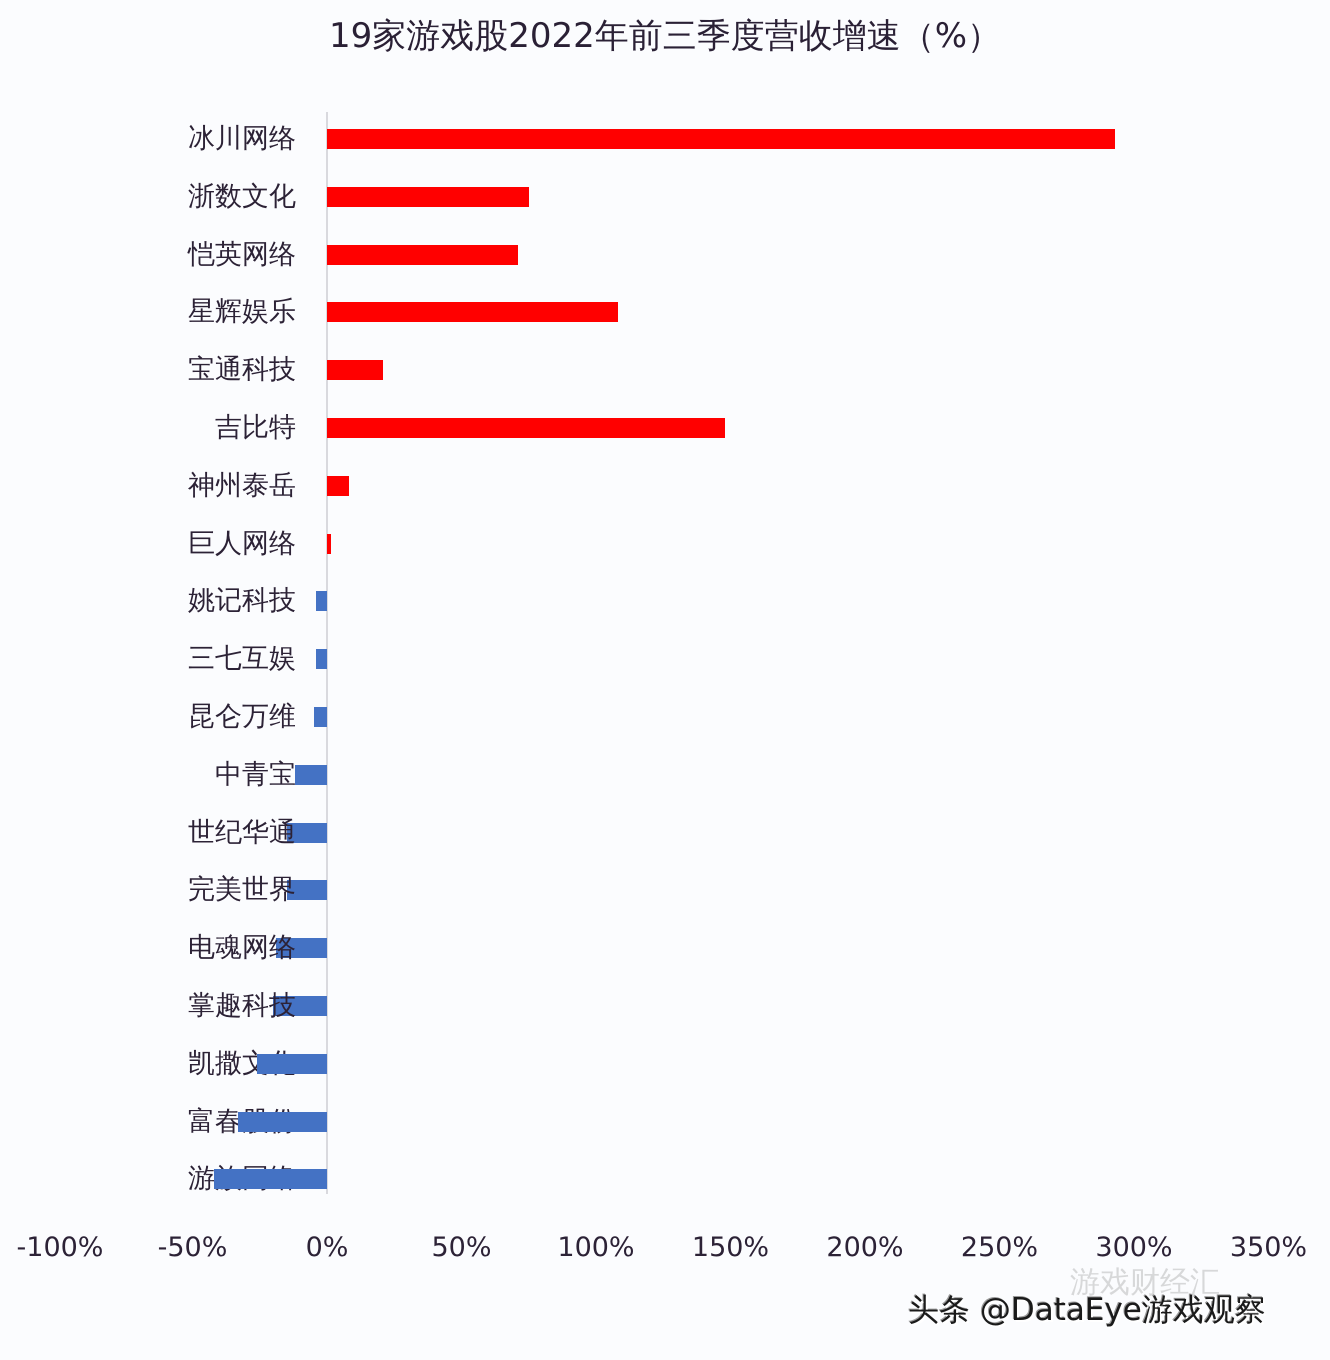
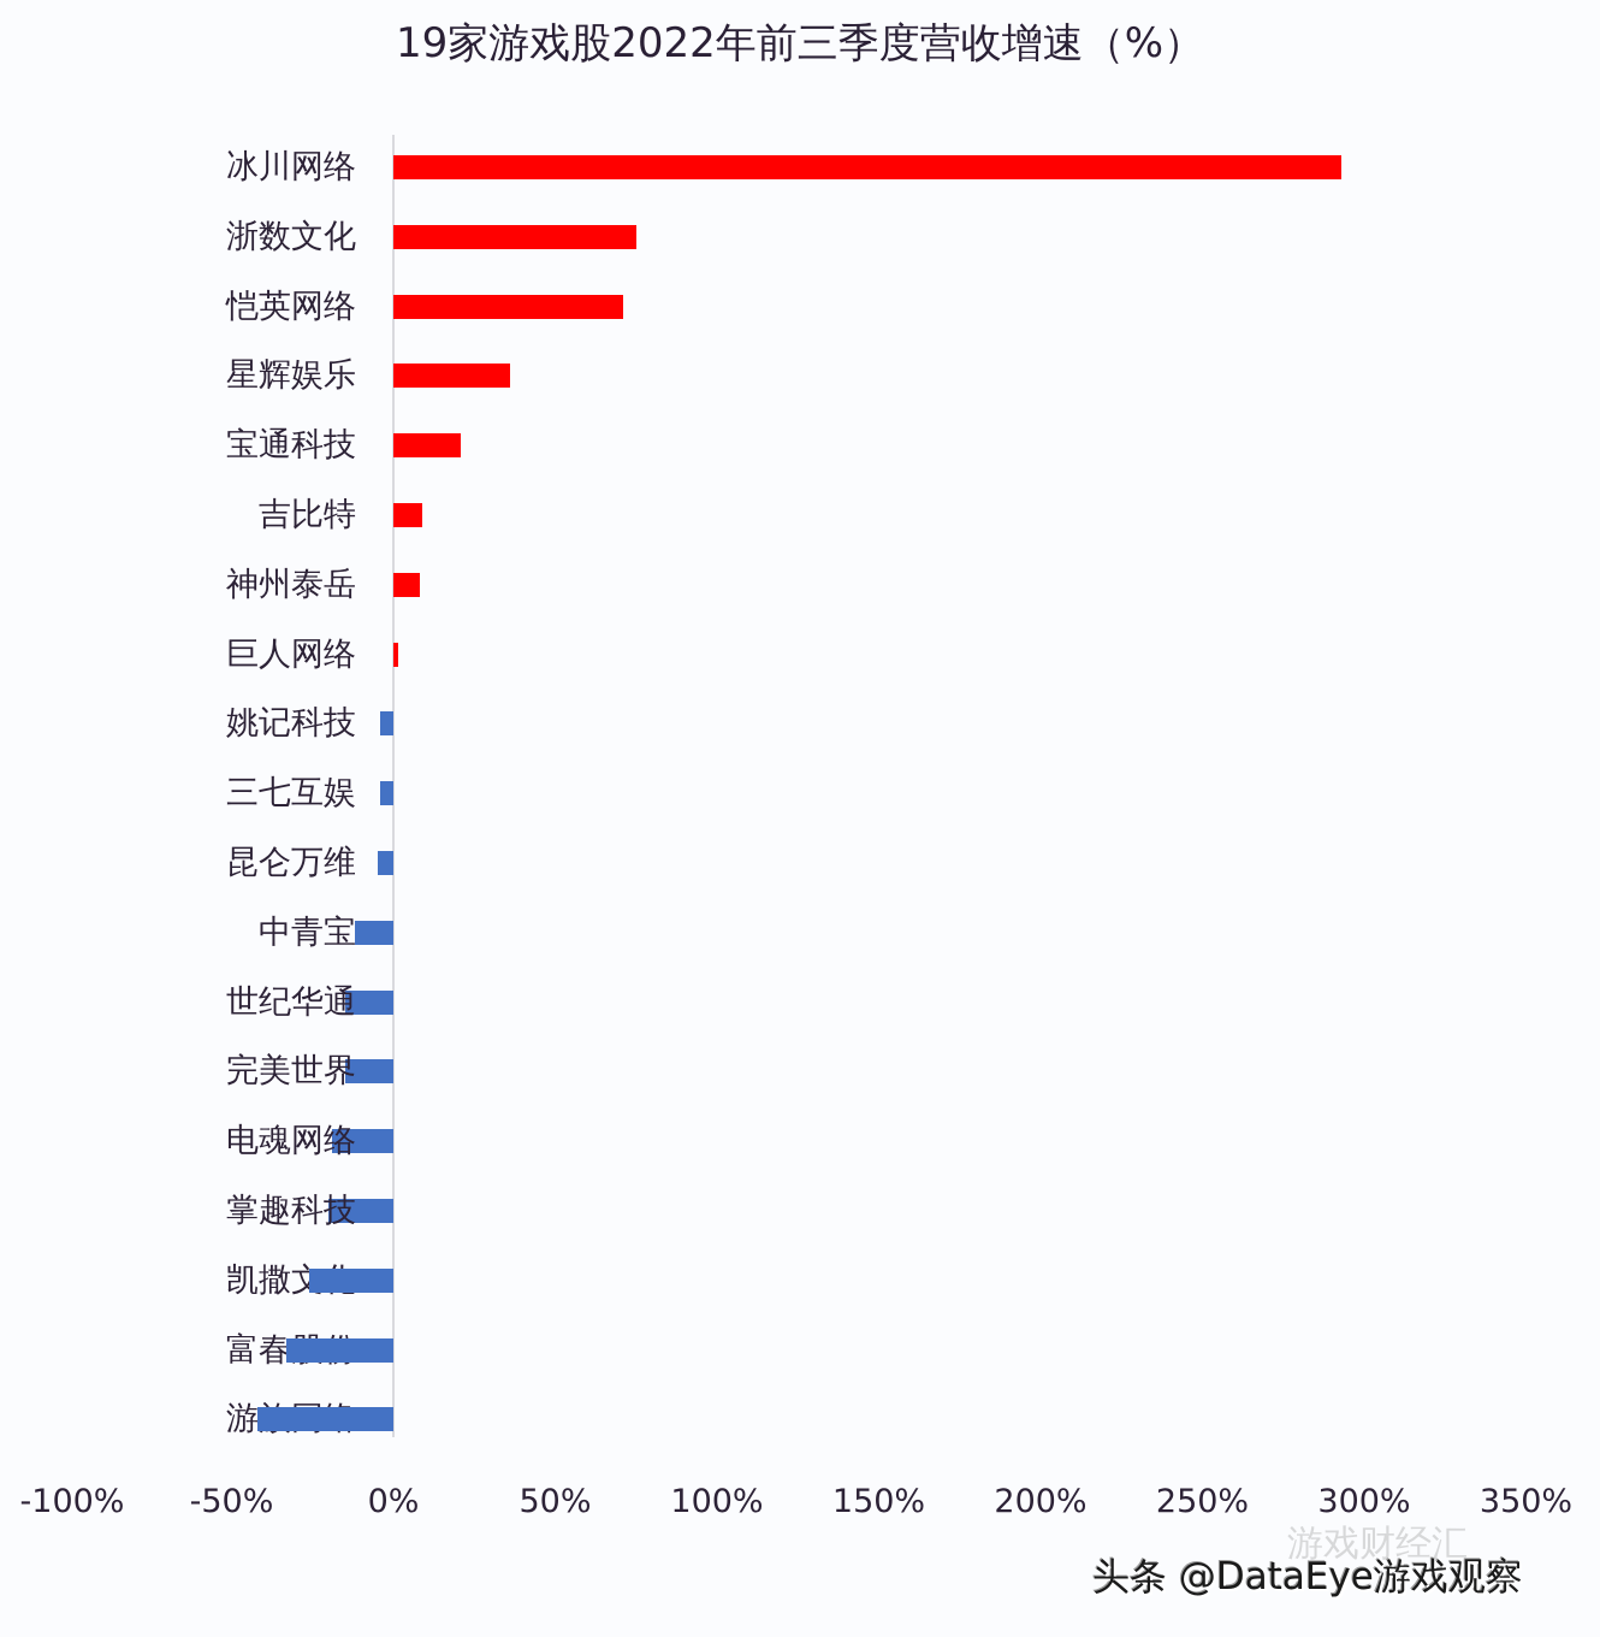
星辉娱乐: 108% -> 36%
吉比特: 148% -> 9%
